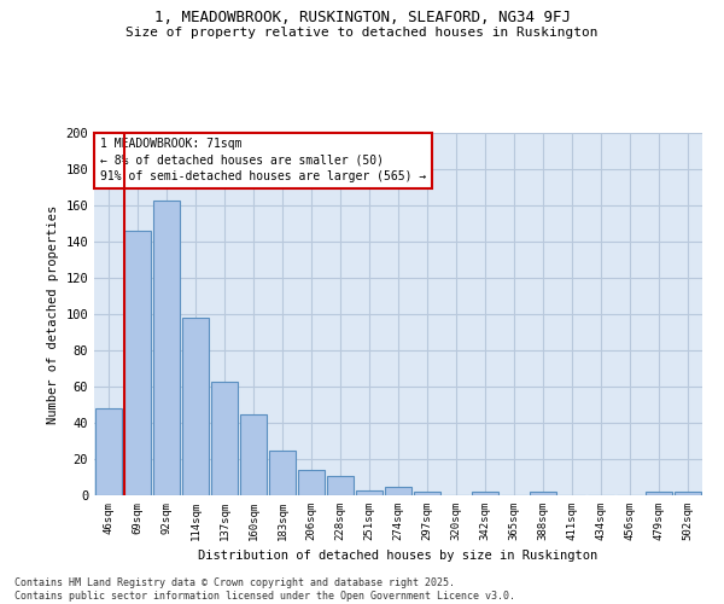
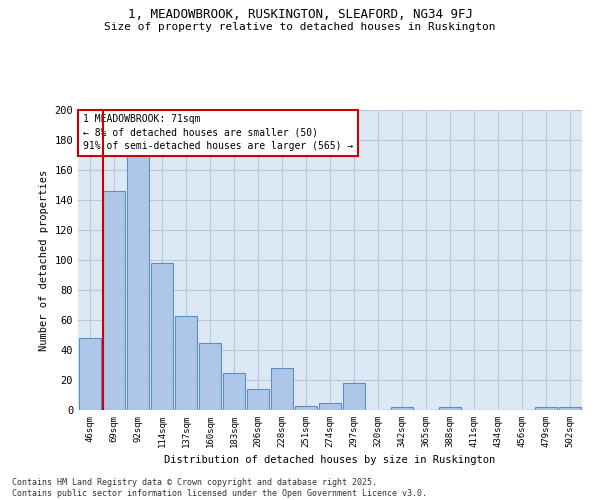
92sqm: 163 -> 170
228sqm: 11 -> 28
297sqm: 2 -> 18
